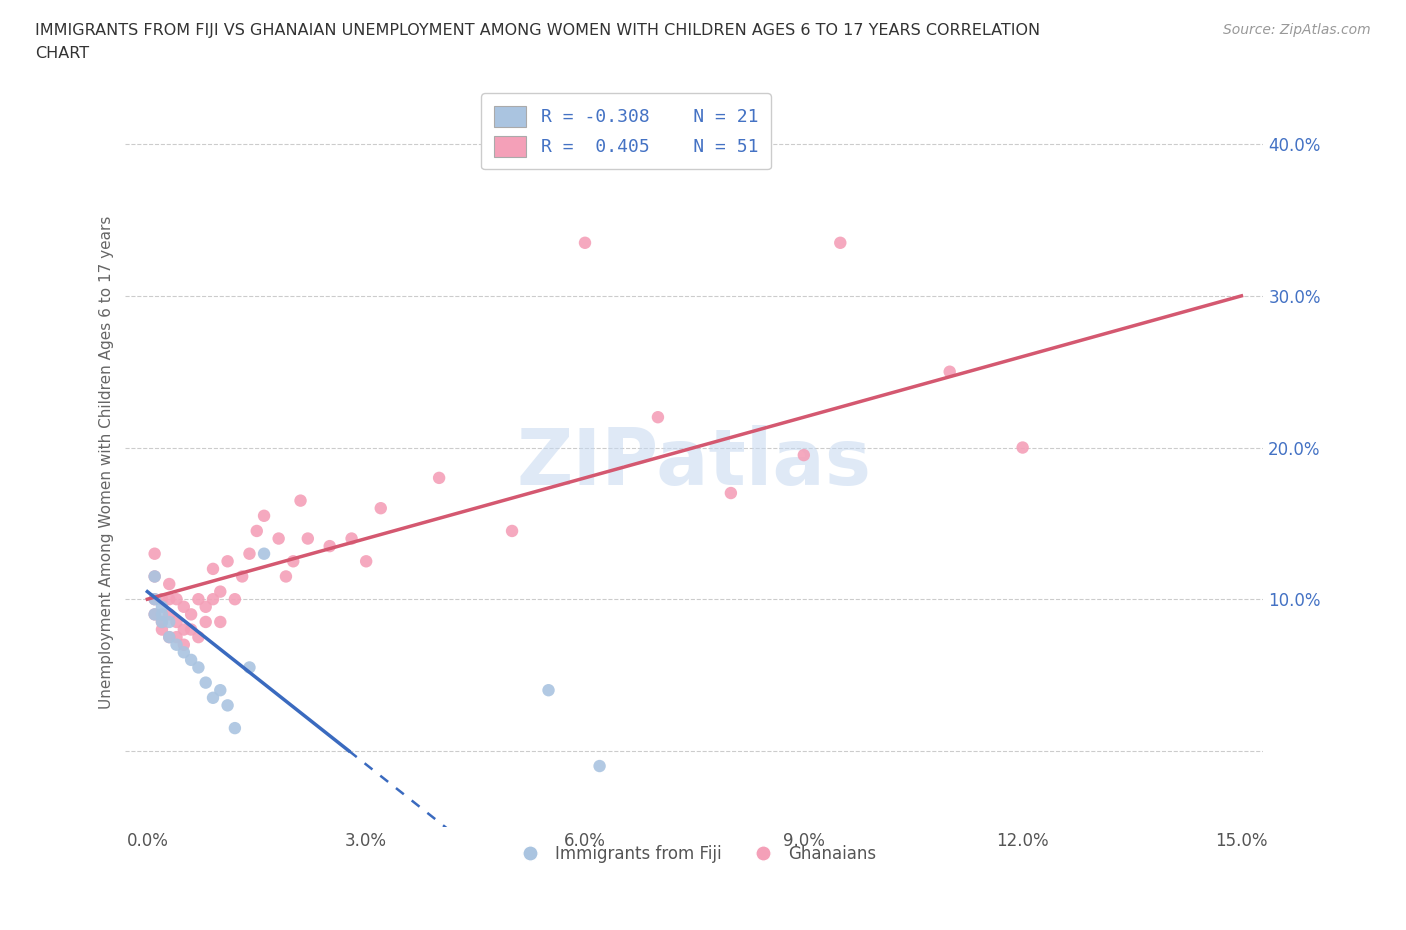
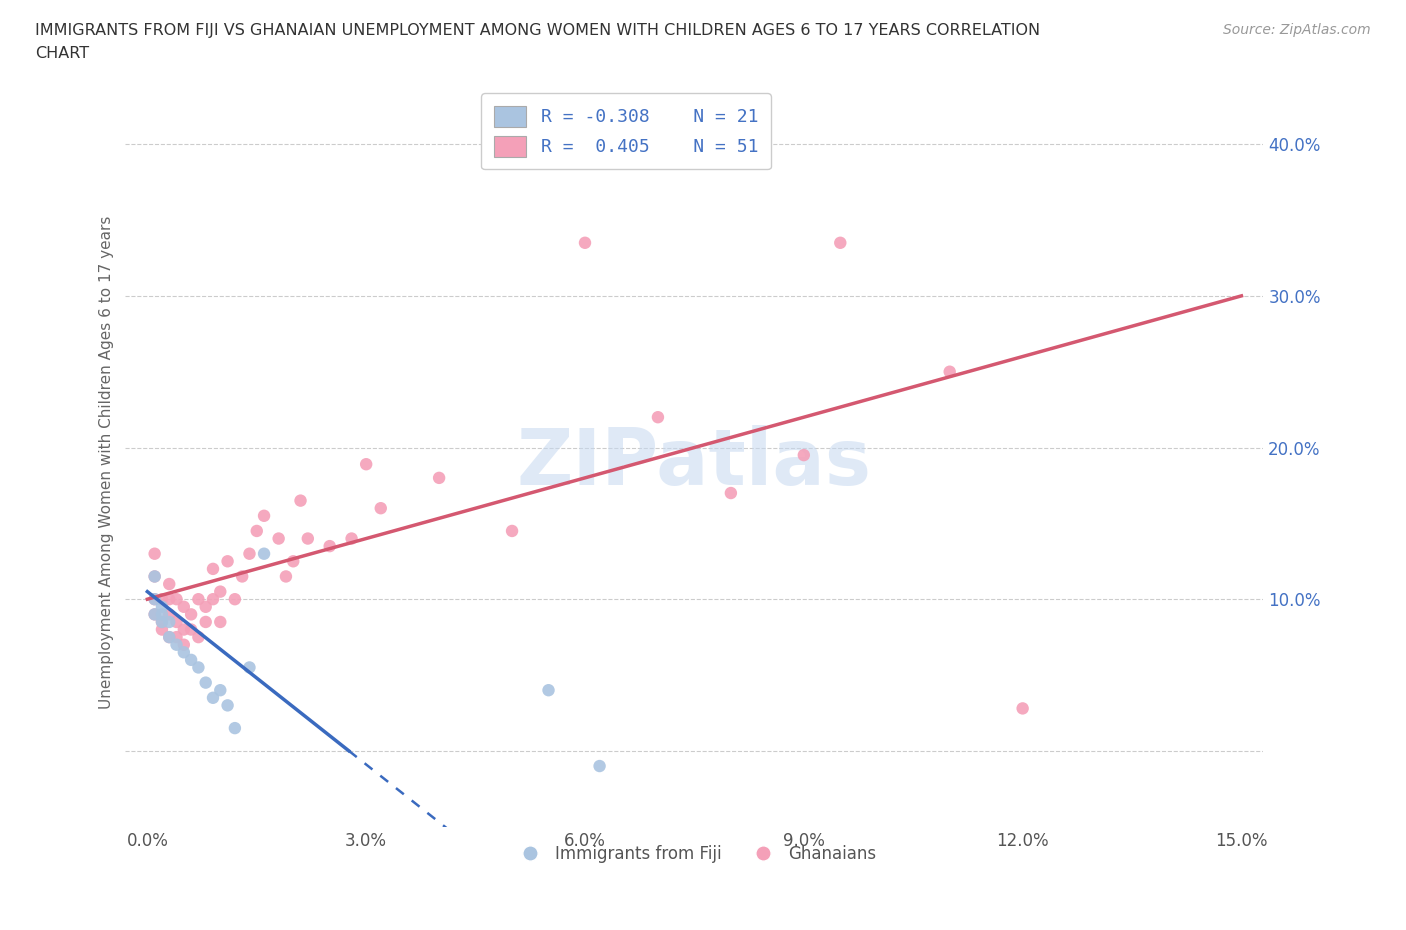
Ghanaians/3.0%: 12.5% -> 18.9%
Ghanaians/12.0%: 20.0% -> 2.8%
